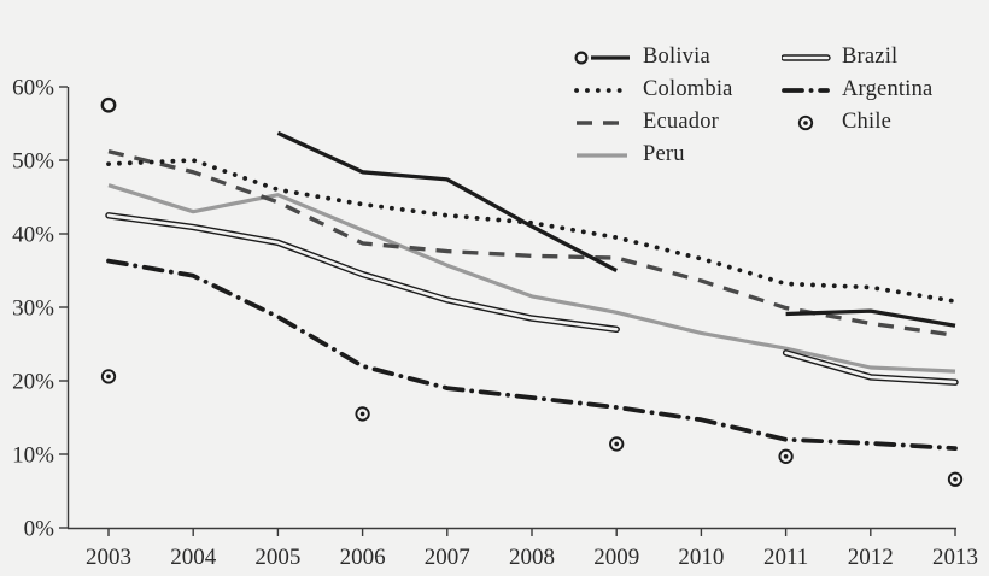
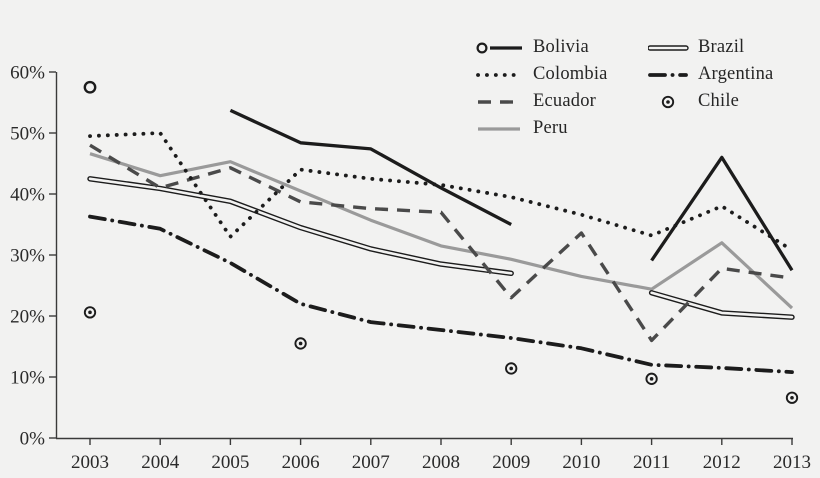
Ecuador/2003: 51% -> 48%
Ecuador/2004: 48% -> 41%
Colombia/2005: 46% -> 33%
Ecuador/2009: 37% -> 23%
Ecuador/2011: 30% -> 16%
Bolivia/2012: 30% -> 46%
Colombia/2012: 33% -> 38%
Peru/2012: 22% -> 32%
